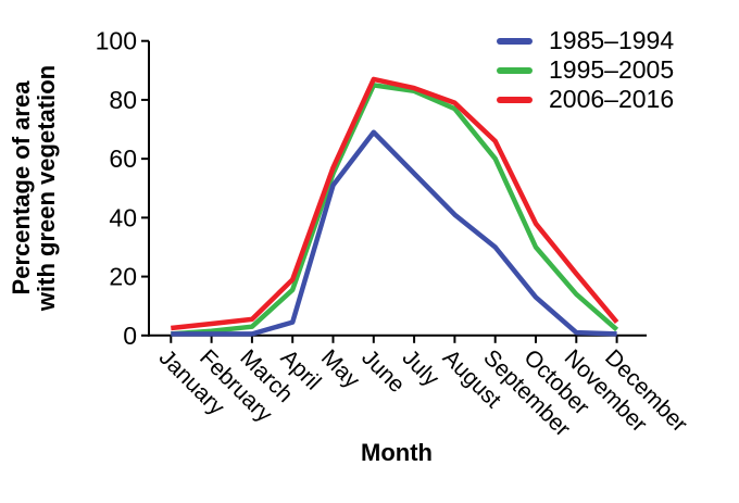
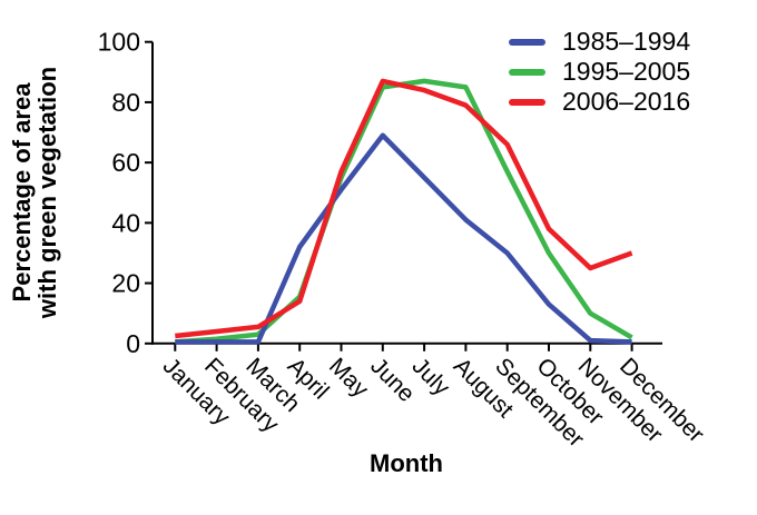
1985–1994/April: 4 -> 32
2006–2016/April: 19 -> 14
1995–2005/July: 83 -> 87
1995–2005/August: 77 -> 85
1995–2005/September: 60 -> 57
1995–2005/November: 14 -> 10
2006–2016/November: 21 -> 25
2006–2016/December: 4 -> 30
